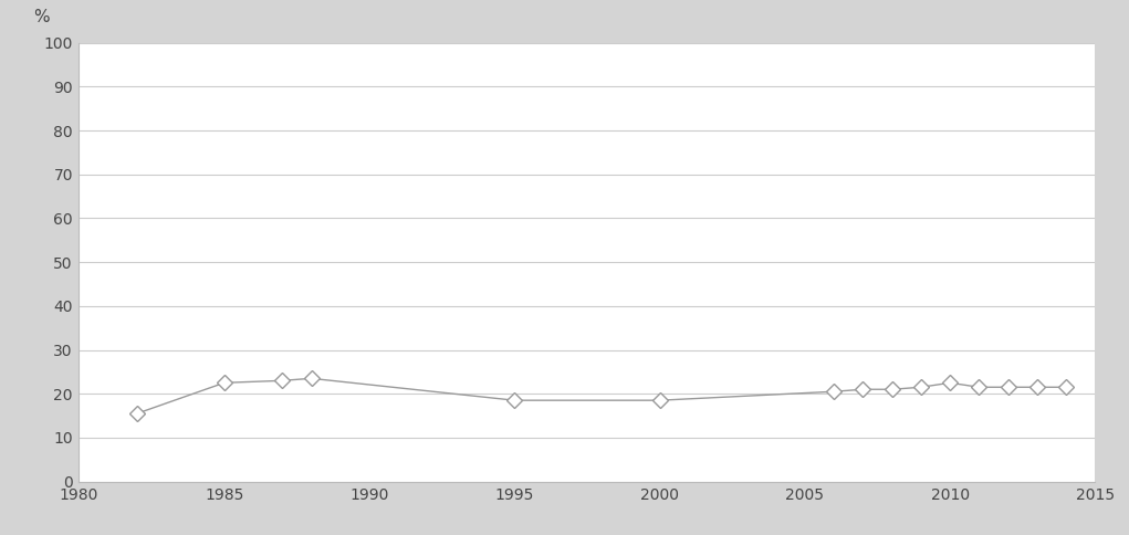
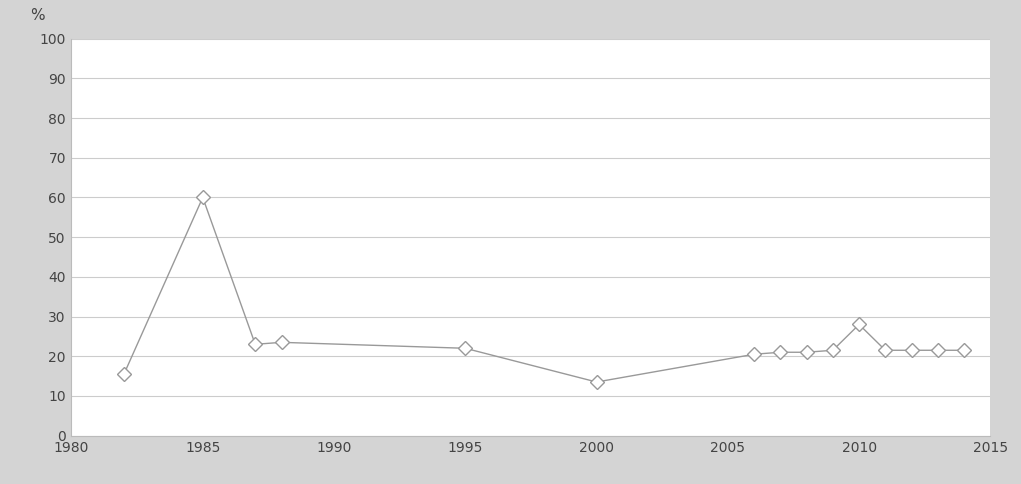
1985: 22.5 -> 60.0
1995: 18.5 -> 22.0
2000: 18.5 -> 13.5
2010: 22.5 -> 28.0
